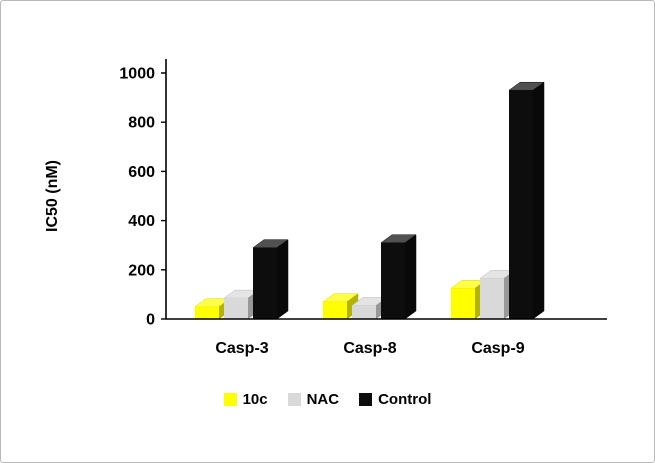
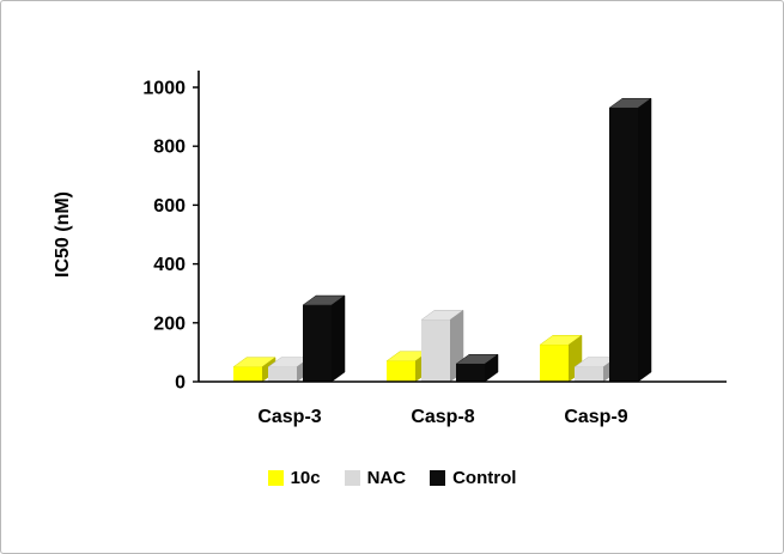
NAC/Casp-3: 80 -> 50
Control/Casp-3: 290 -> 260
NAC/Casp-8: 60 -> 210
Control/Casp-8: 310 -> 60
NAC/Casp-9: 160 -> 50
